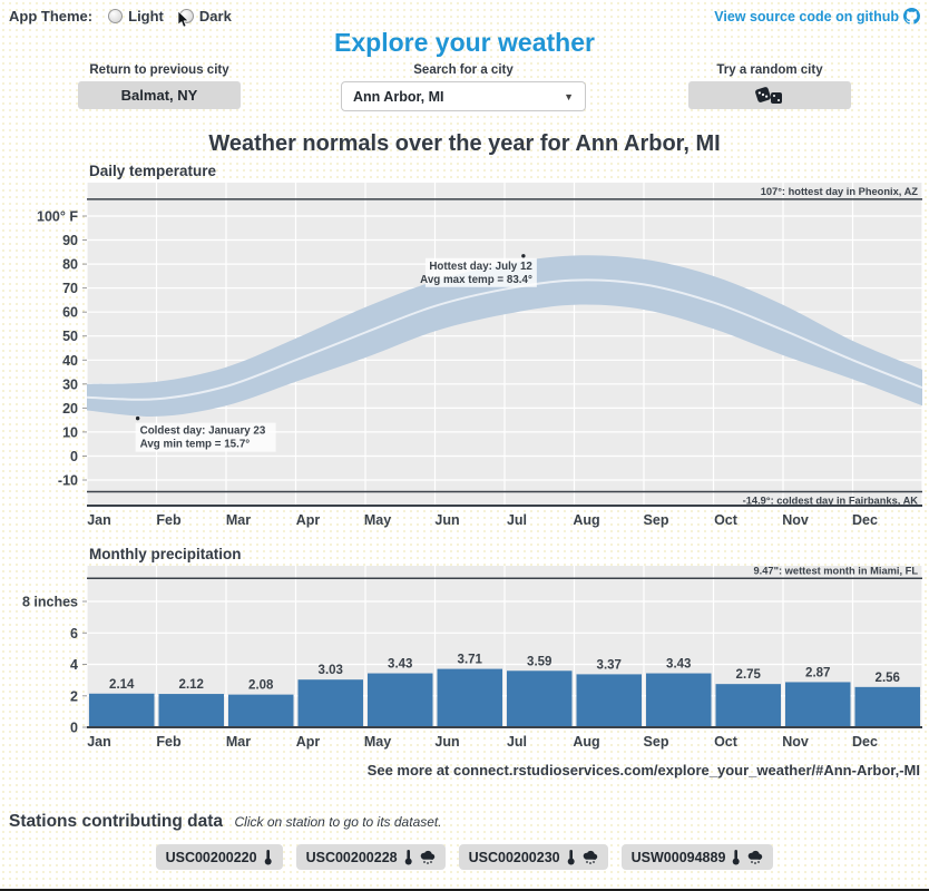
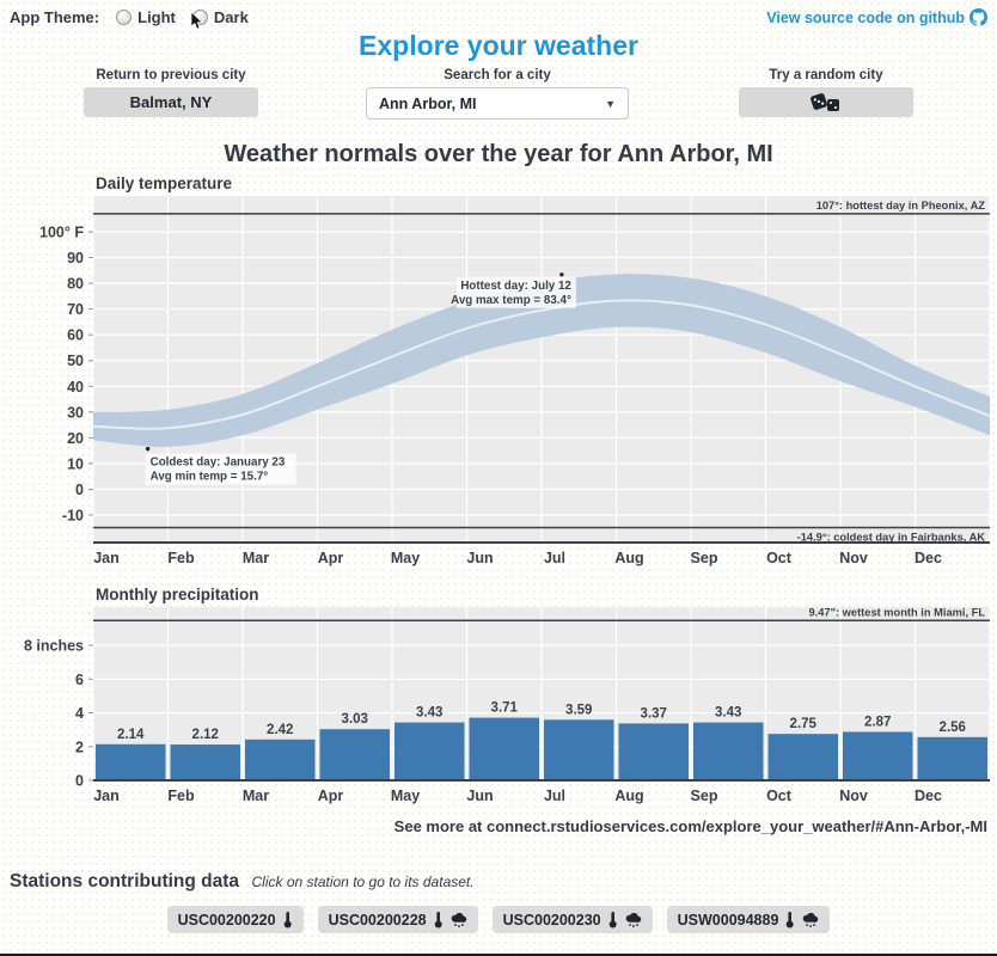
Monthly precipitation/Mar: 2.08 -> 2.42
